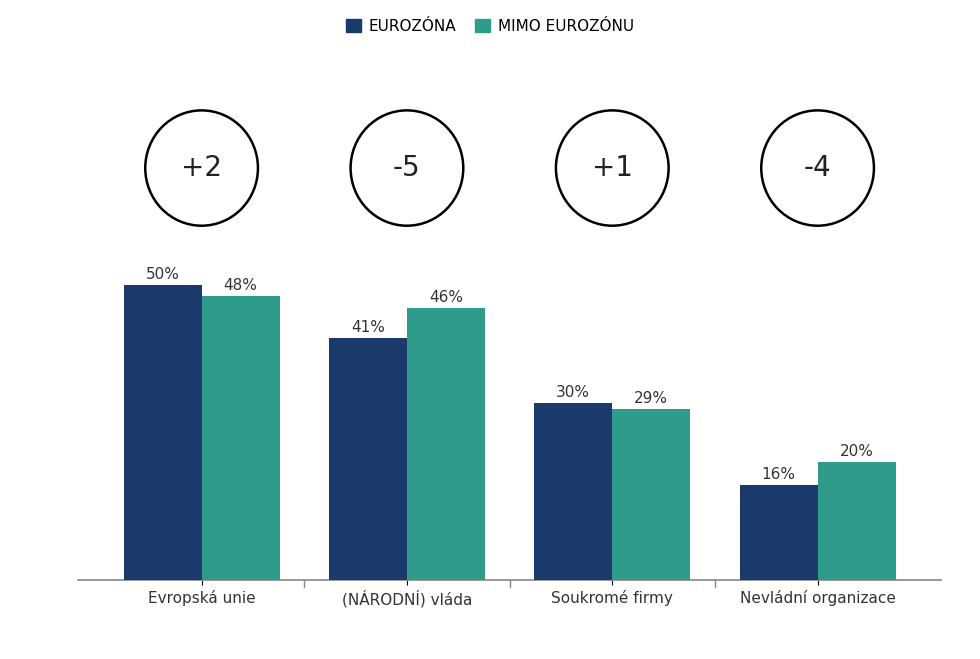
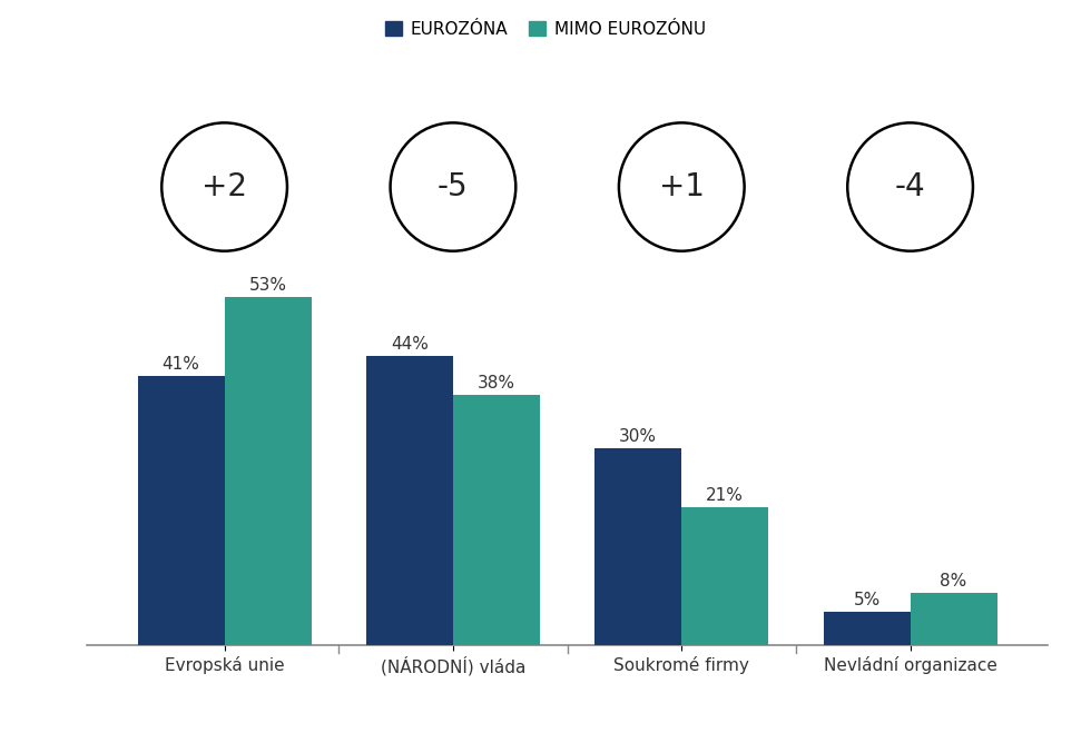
EUROZÓNA/Evropská unie: 50% -> 41%
MIMO EUROZÓNU/Evropská unie: 48% -> 53%
EUROZÓNA/(NÁRODNÍ) vláda: 41% -> 44%
MIMO EUROZÓNU/(NÁRODNÍ) vláda: 46% -> 38%
MIMO EUROZÓNU/Soukromé firmy: 29% -> 21%
EUROZÓNA/Nevládní organizace: 16% -> 5%
MIMO EUROZÓNU/Nevládní organizace: 20% -> 8%
